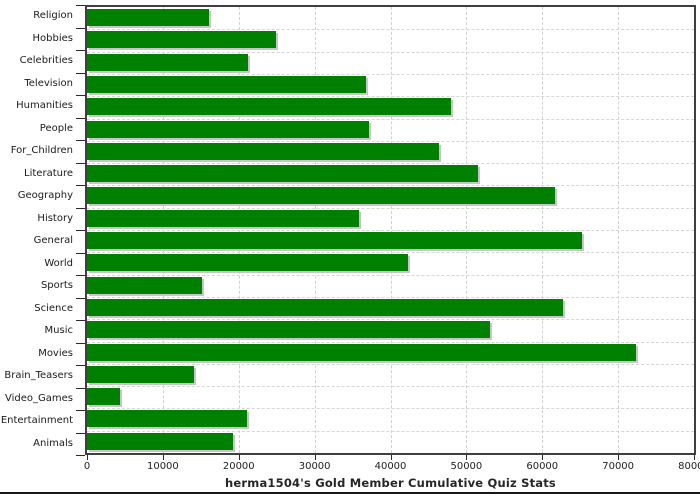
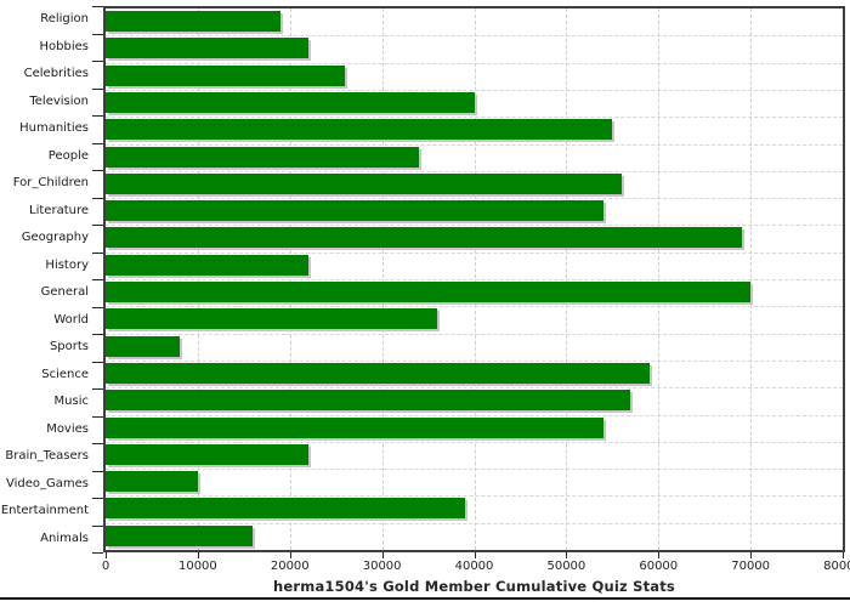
Religion: 16000 -> 19000
Hobbies: 25000 -> 22000
Celebrities: 21000 -> 26000
Television: 37000 -> 40000
Humanities: 48000 -> 55000
People: 37000 -> 34000
For_Children: 46000 -> 56000
Literature: 52000 -> 54000
Geography: 62000 -> 69000
History: 36000 -> 22000
General: 65000 -> 70000
World: 42000 -> 36000
Sports: 15000 -> 8000
Science: 63000 -> 59000
Music: 53000 -> 57000
Movies: 72000 -> 54000
Brain_Teasers: 14000 -> 22000
Video_Games: 4000 -> 10000
Entertainment: 21000 -> 39000
Animals: 19000 -> 16000
